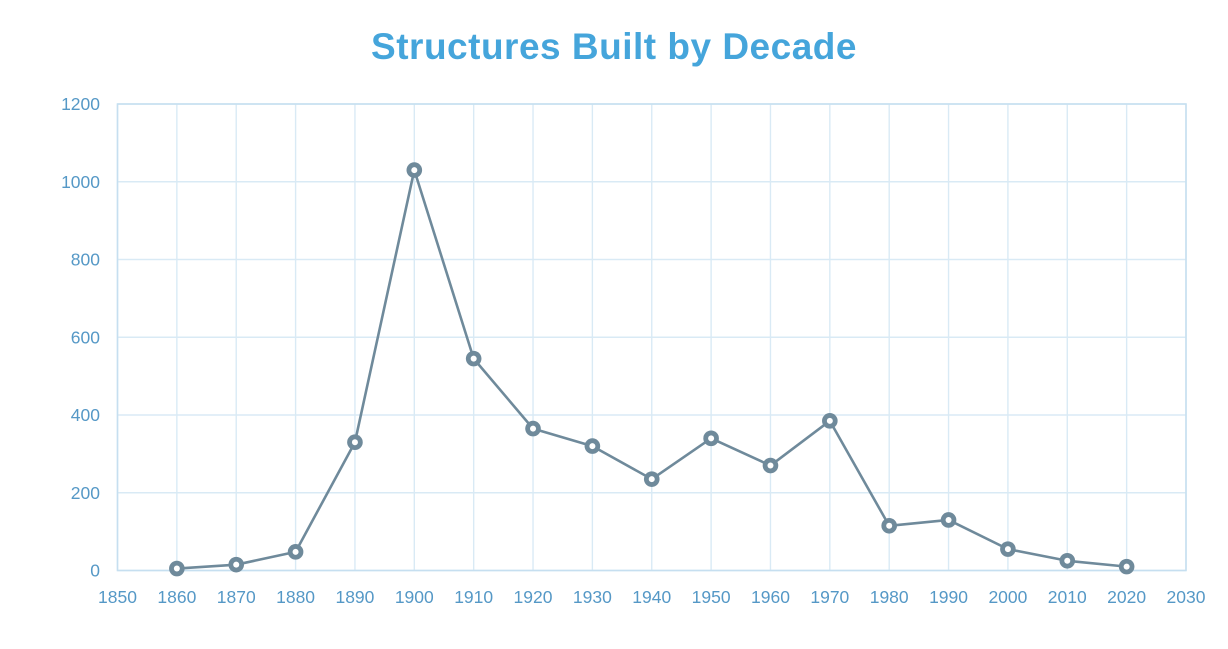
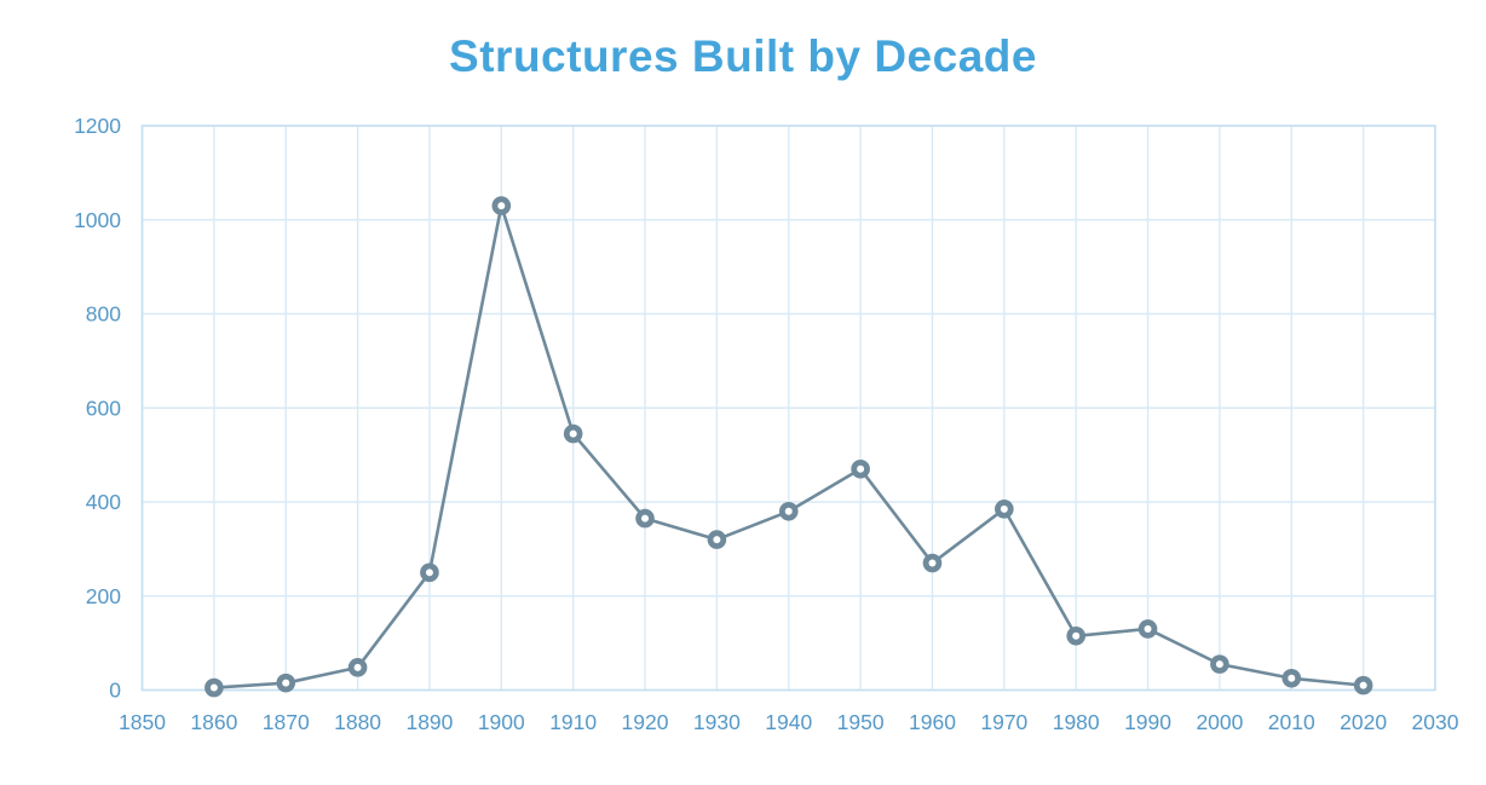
1890: 330 -> 250
1940: 240 -> 380
1950: 340 -> 470
